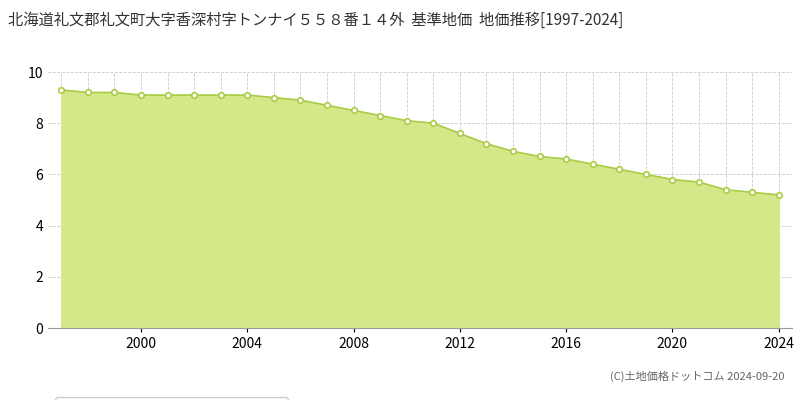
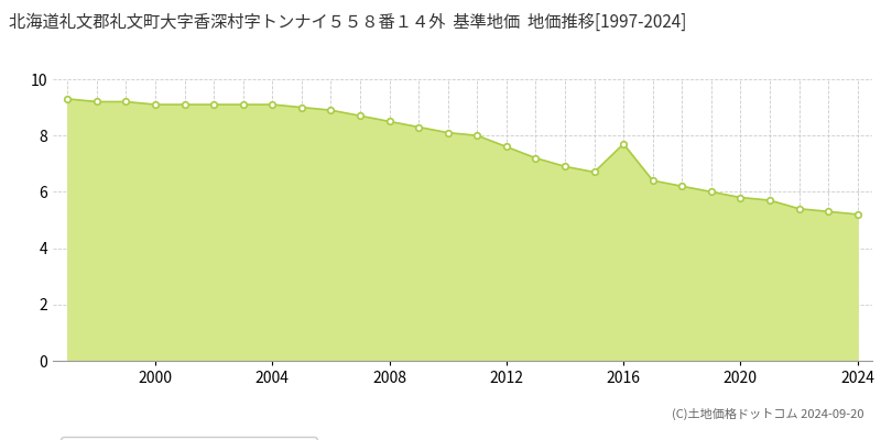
2016: 6.6 -> 7.7
